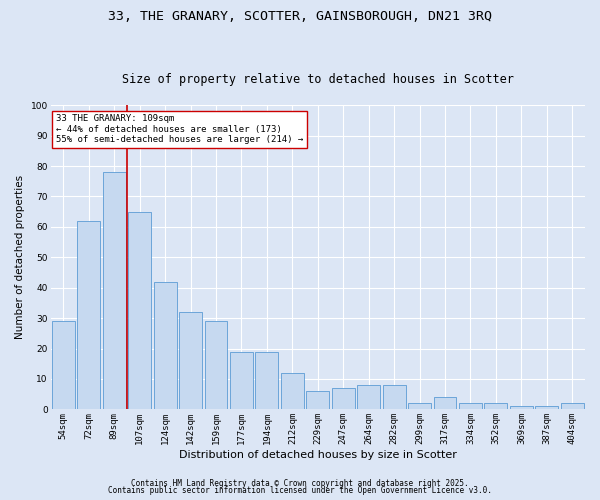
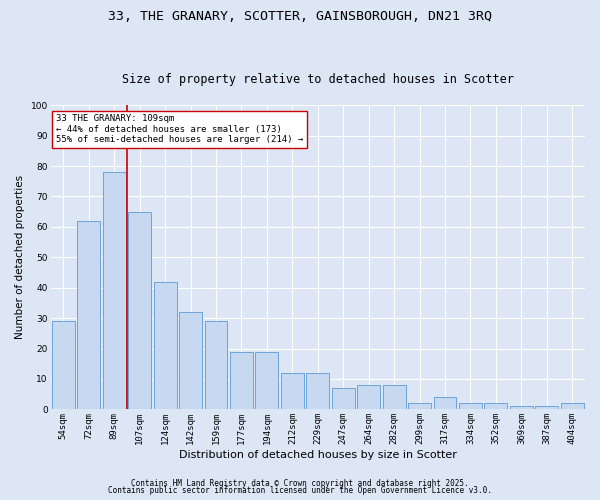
229sqm: 6 -> 12
